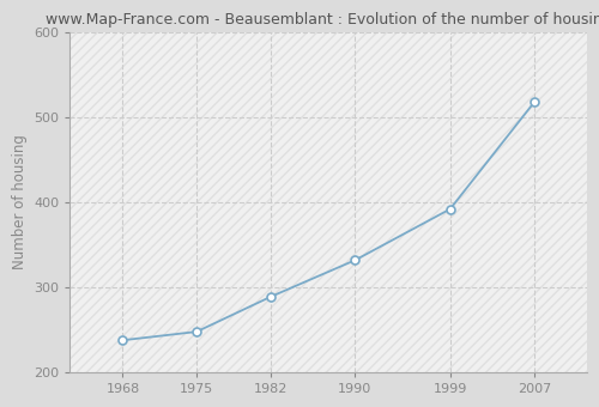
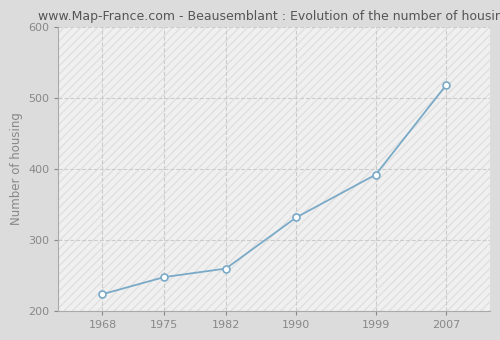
1968: 238 -> 224
1982: 289 -> 260
